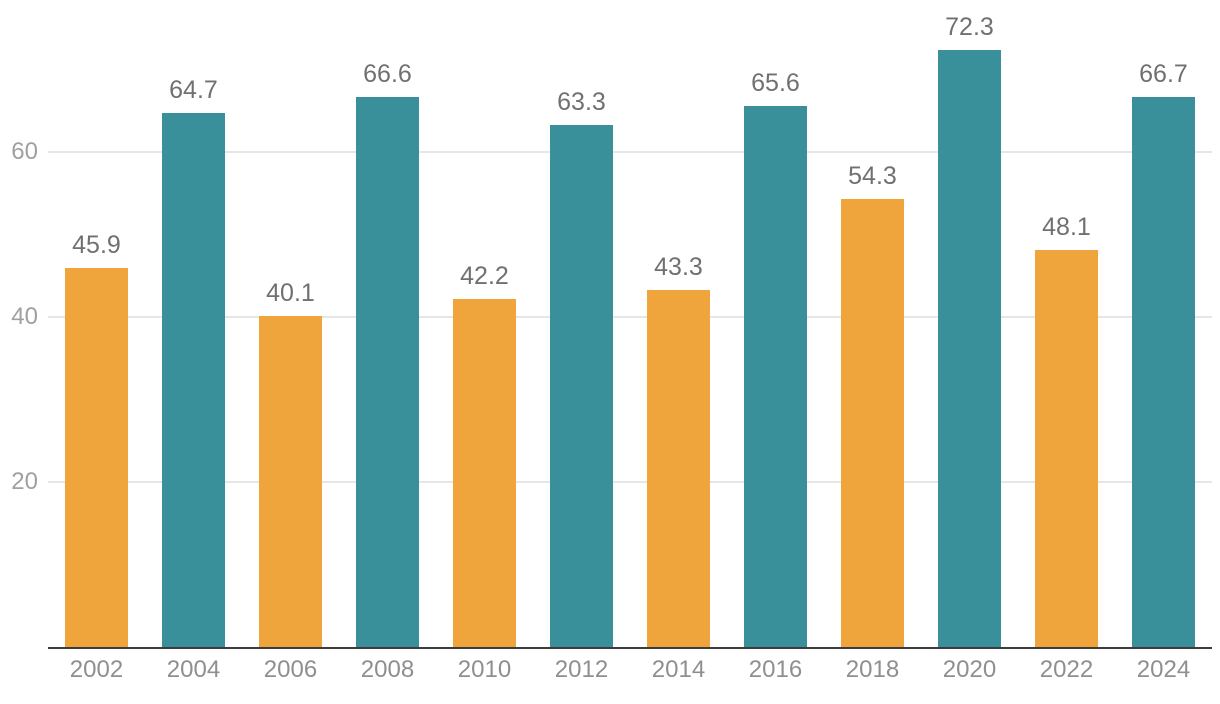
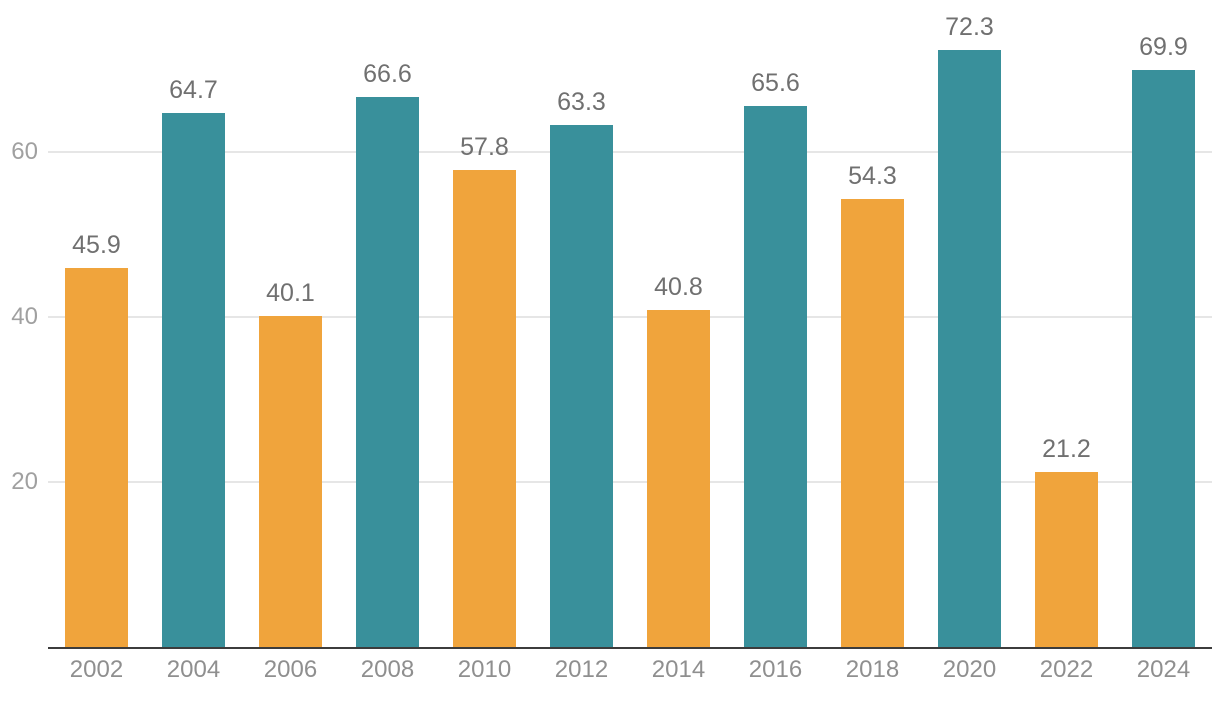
2010: 42.2 -> 57.8
2014: 43.3 -> 40.8
2022: 48.1 -> 21.2
2024: 66.7 -> 69.9
